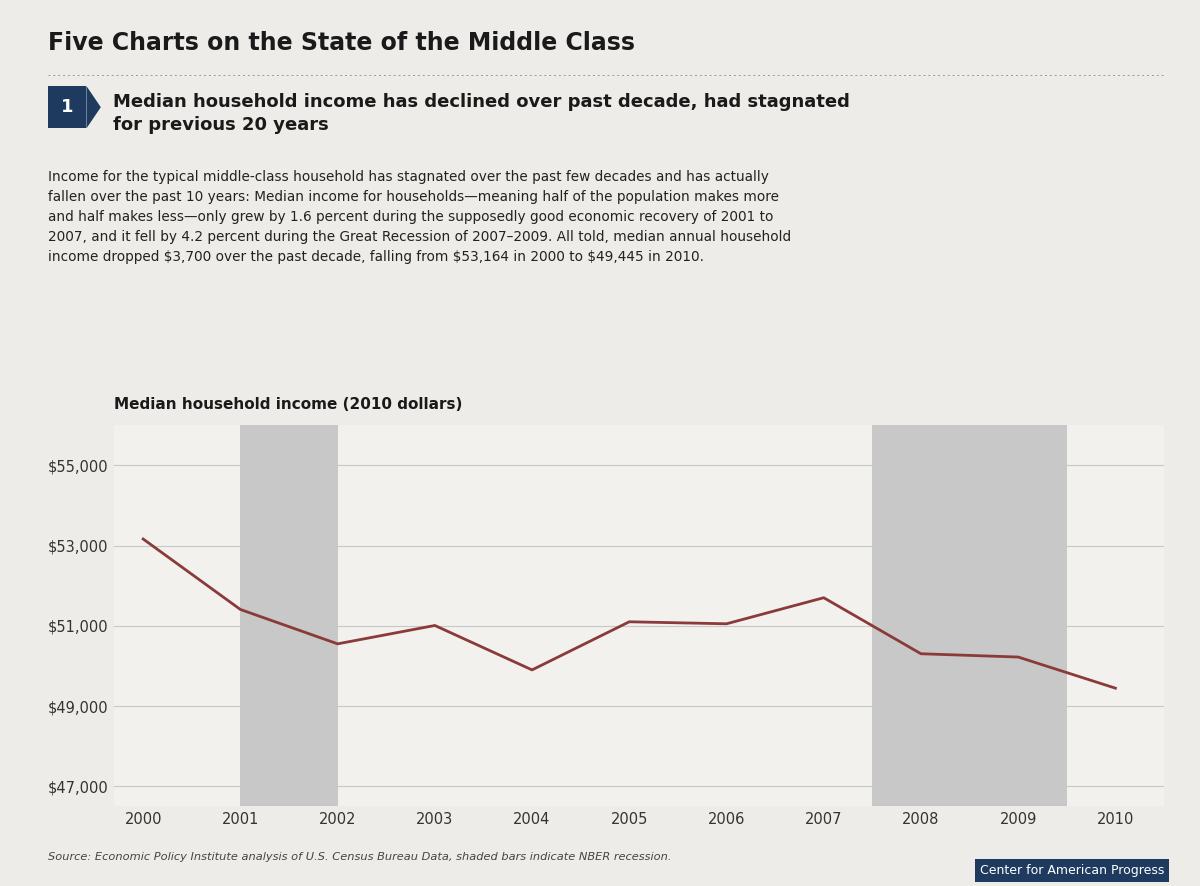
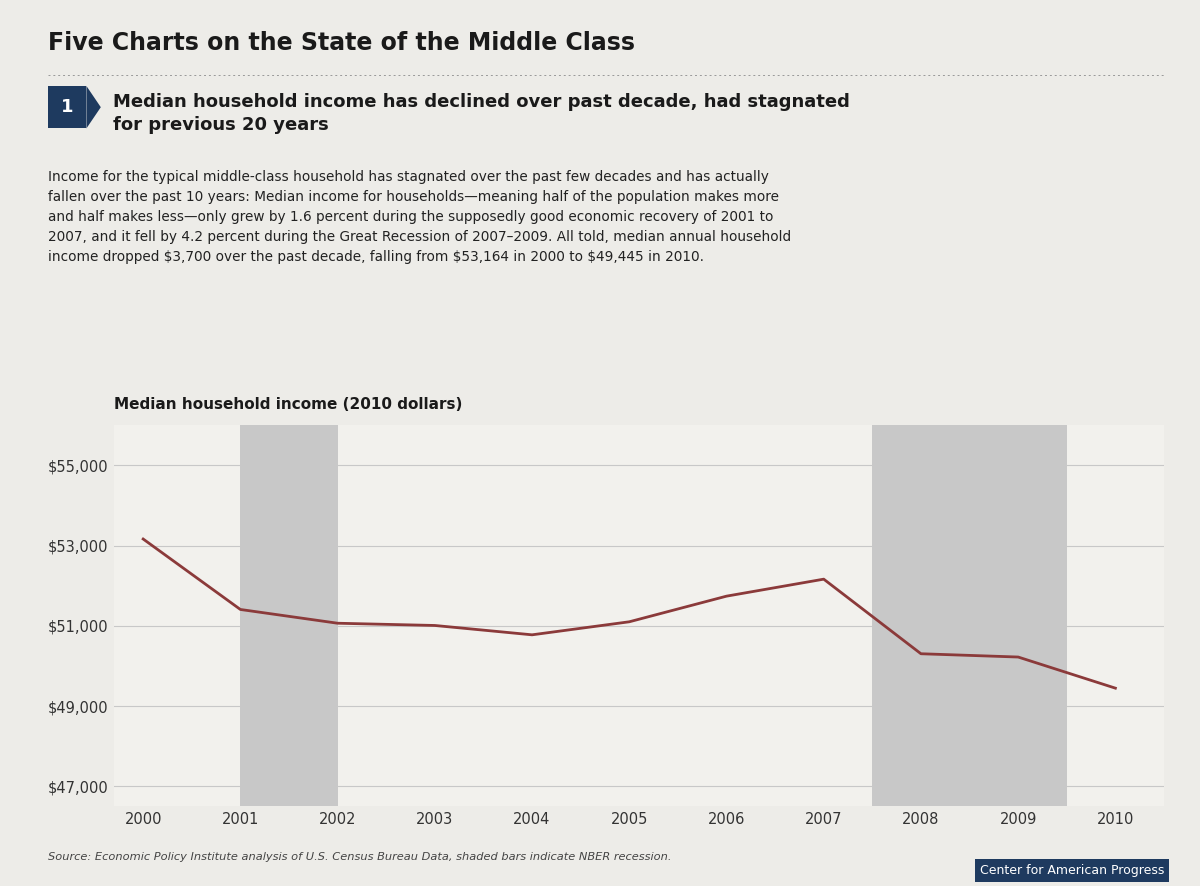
2002: $50,550 -> $51,060
2004: $49,900 -> $50,780
2006: $51,050 -> $51,740
2007: $51,700 -> $52,160
